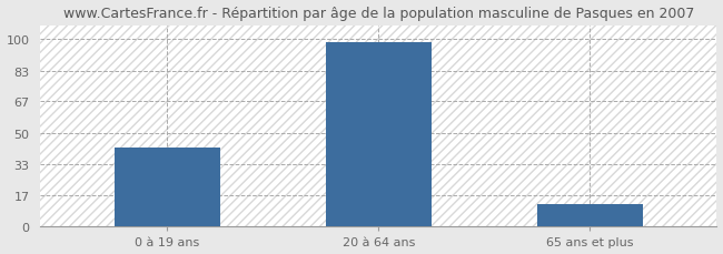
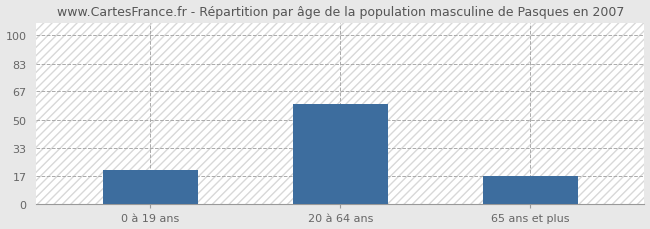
0 à 19 ans: 42 -> 20
20 à 64 ans: 98 -> 59
65 ans et plus: 12 -> 17
